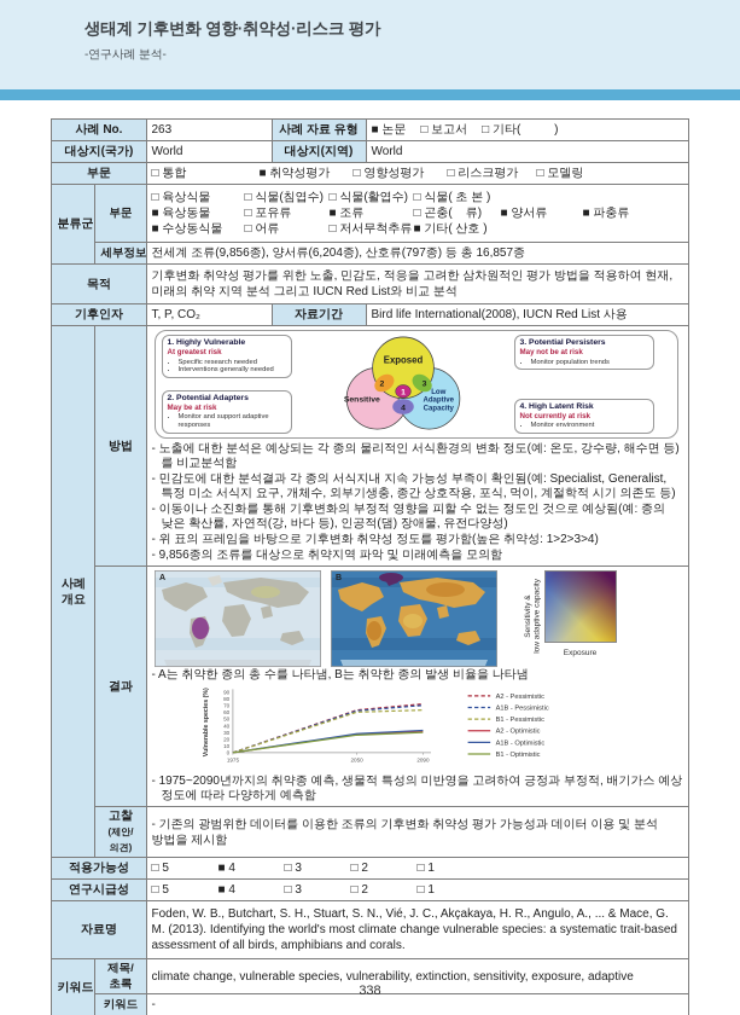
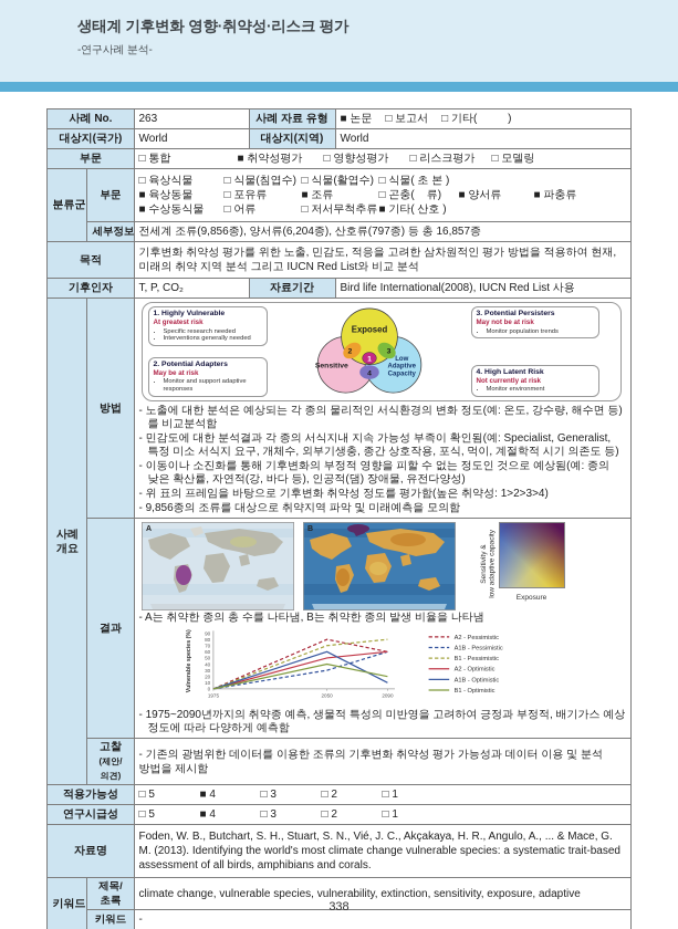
A2 - Pessimistic/2050: 60 -> 80
A1B - Pessimistic/2050: 60 -> 30
B1 - Pessimistic/2050: 60 -> 70
A2 - Optimistic/2050: 30 -> 50
A1B - Optimistic/2050: 30 -> 60
B1 - Optimistic/2050: 30 -> 40
A2 - Pessimistic/2090: 70 -> 60
A1B - Pessimistic/2090: 70 -> 60
B1 - Pessimistic/2090: 60 -> 80
A2 - Optimistic/2090: 30 -> 60
A1B - Optimistic/2090: 30 -> 10
B1 - Optimistic/2090: 30 -> 20
